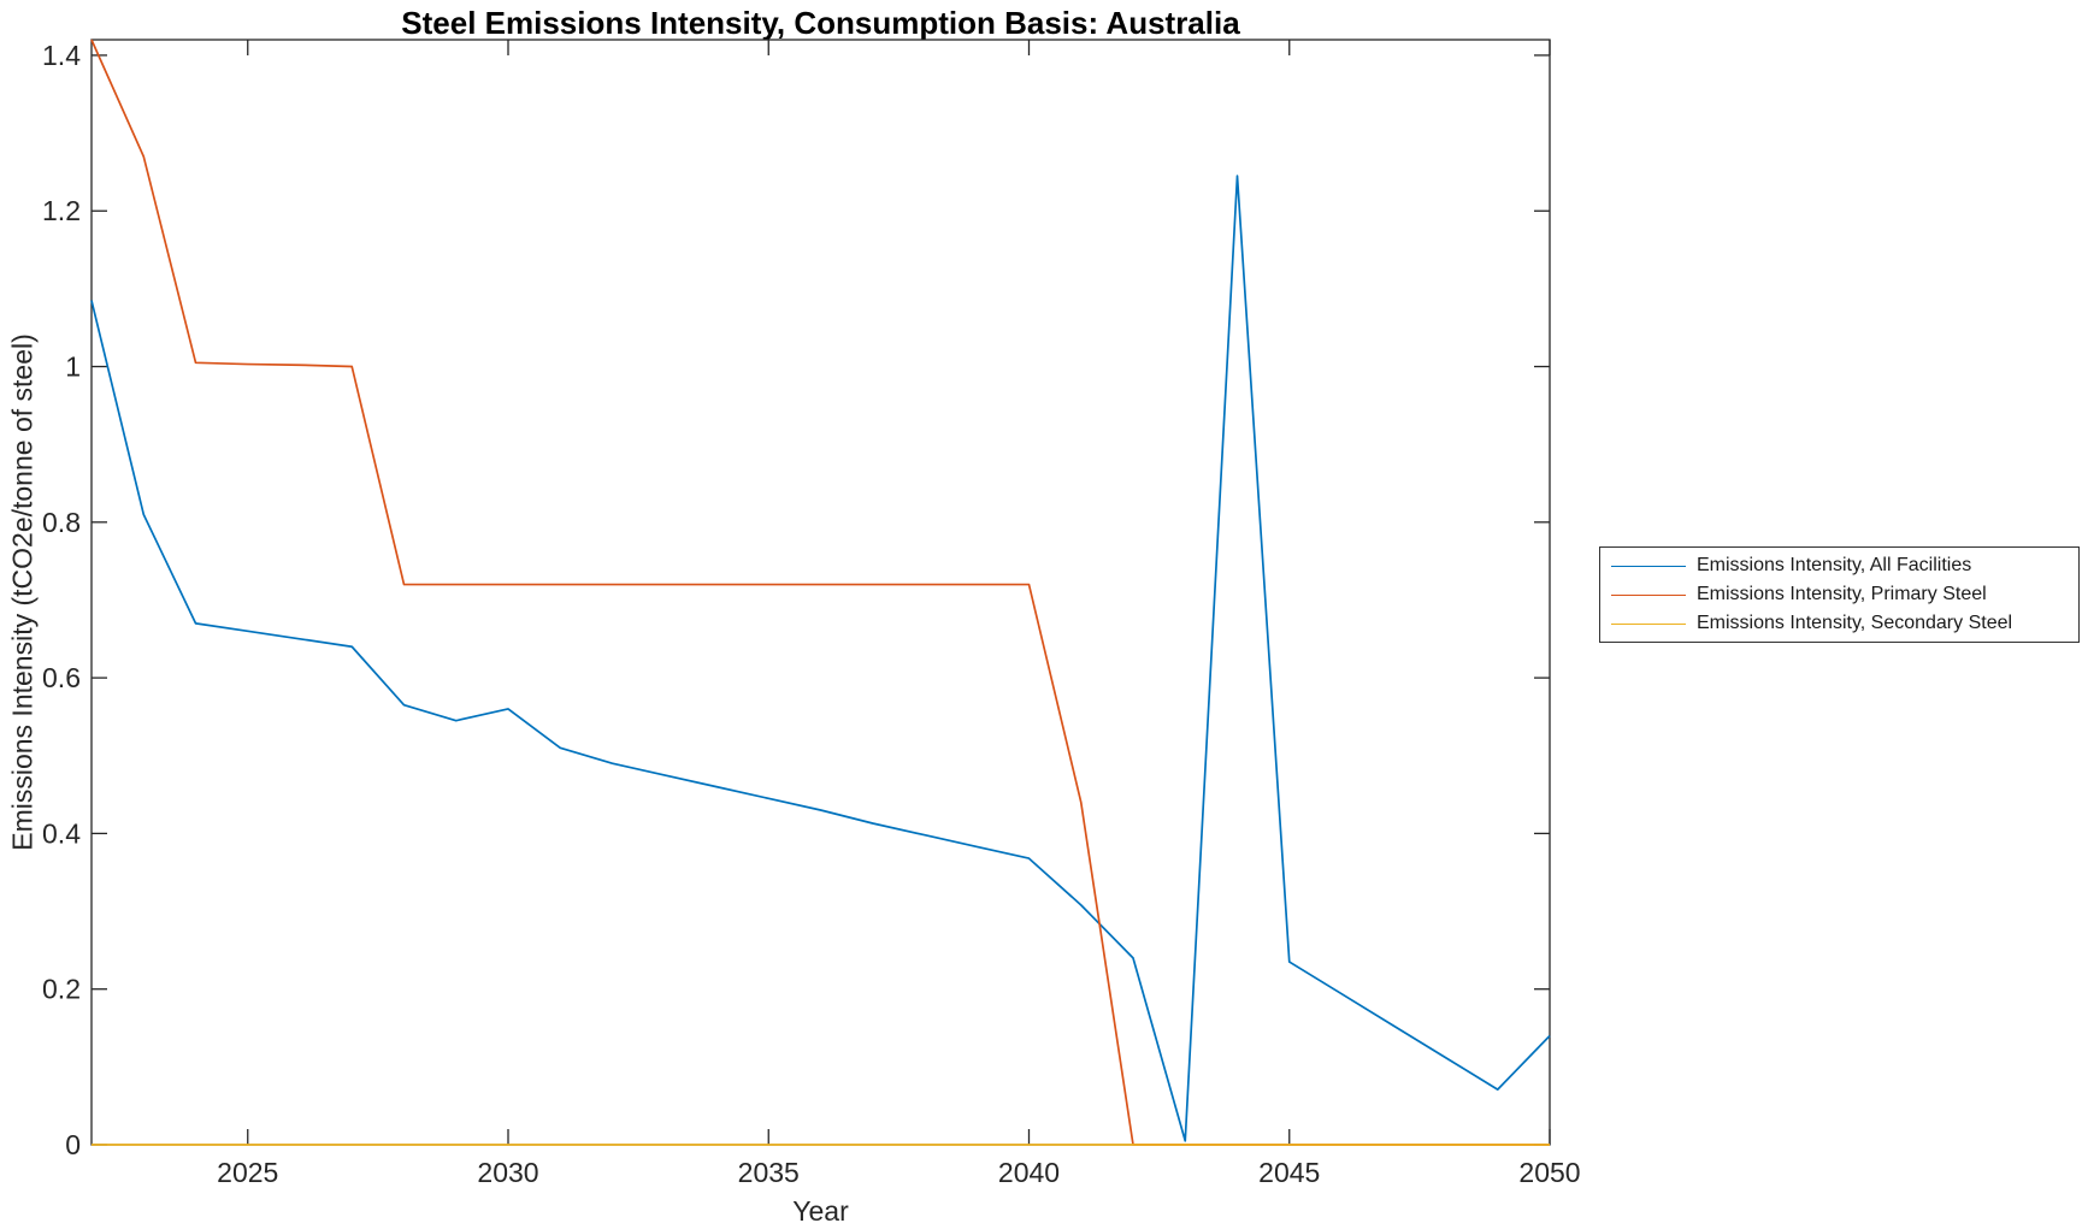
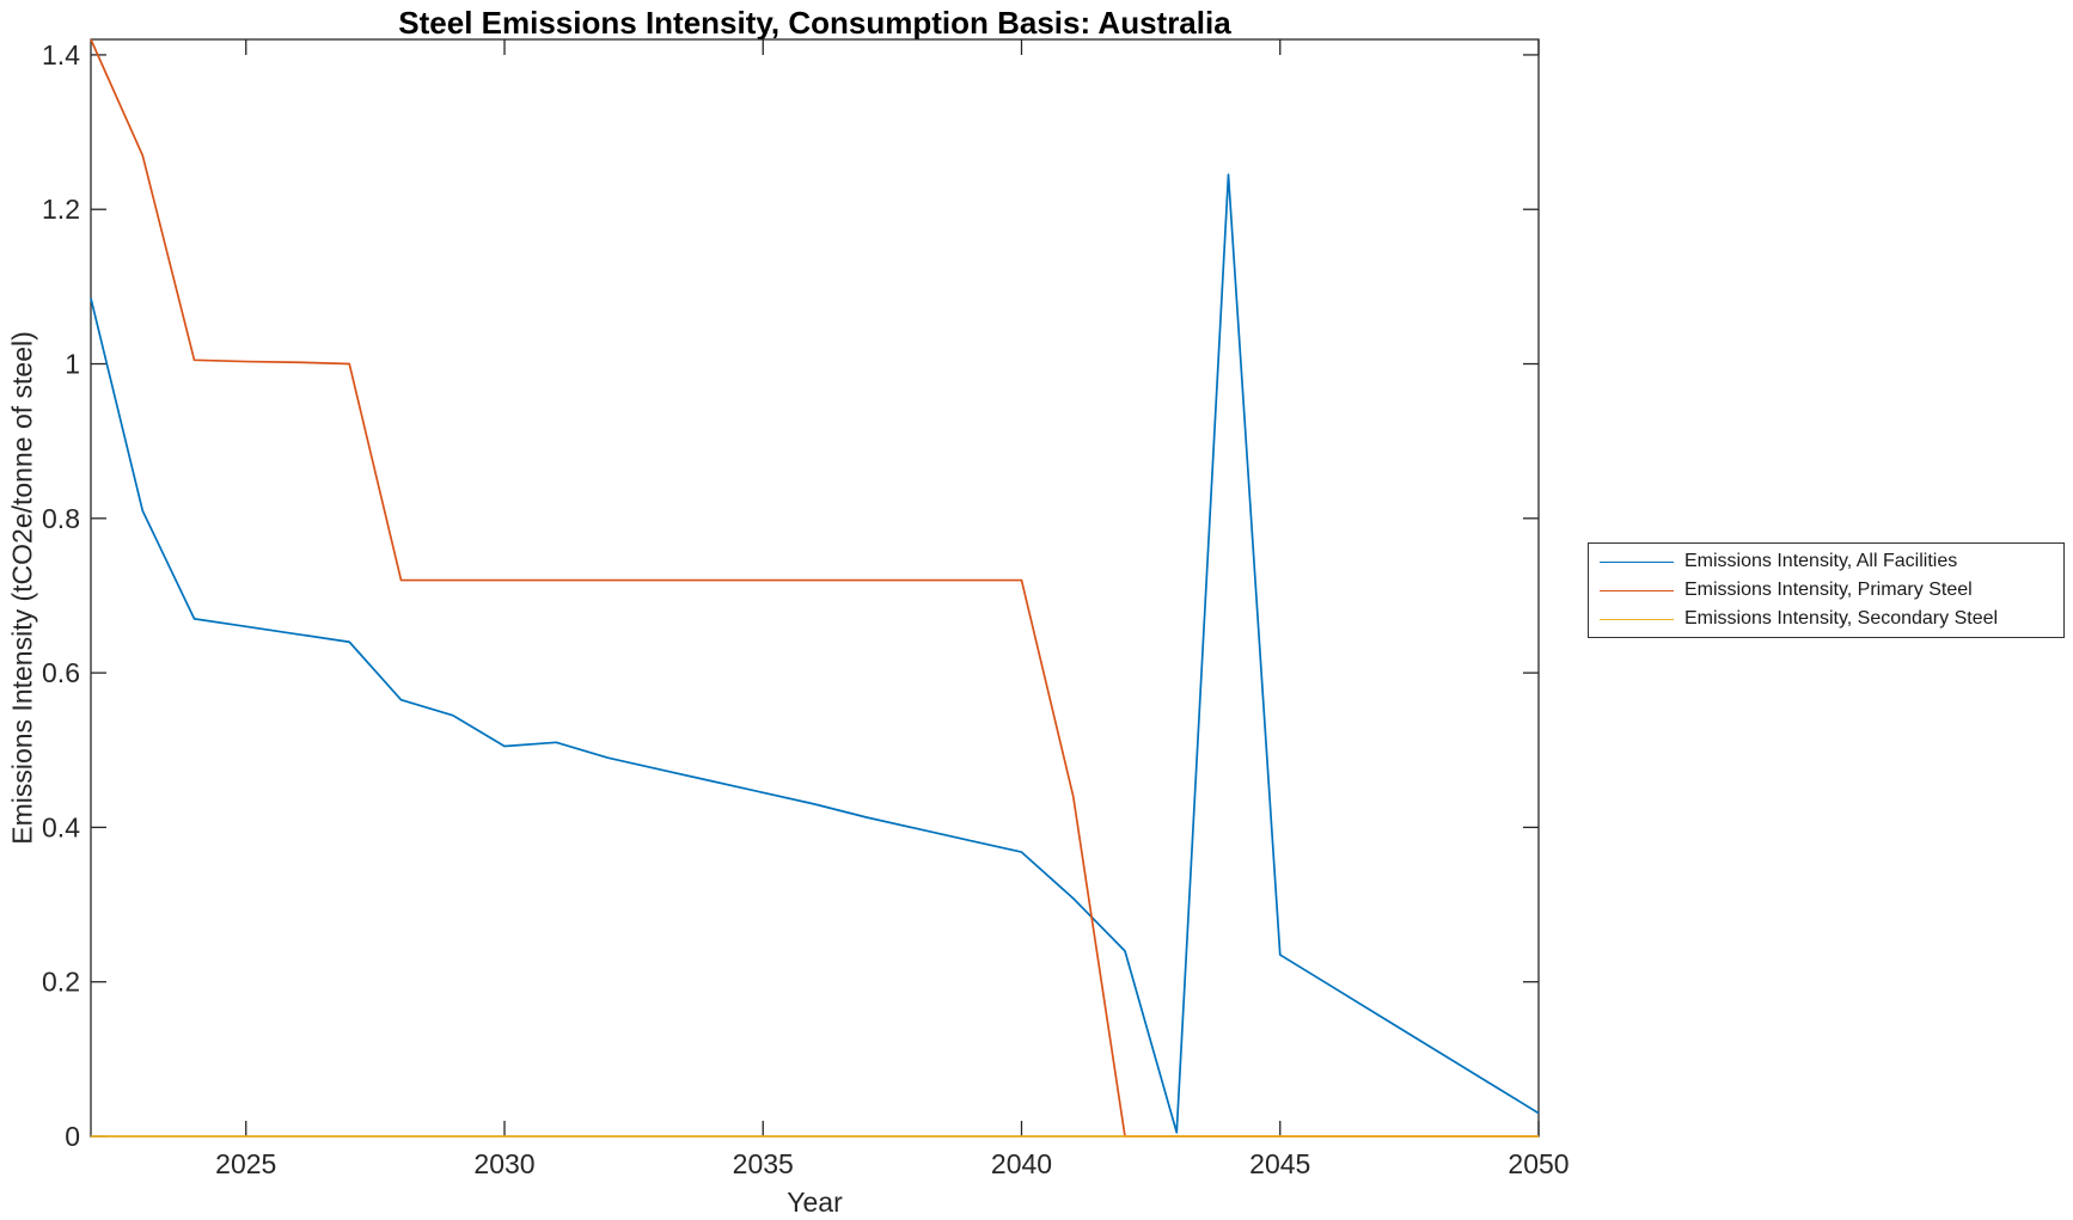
Emissions Intensity, All Facilities/2030: 0.56 -> 0.51
Emissions Intensity, All Facilities/2050: 0.14 -> 0.03
